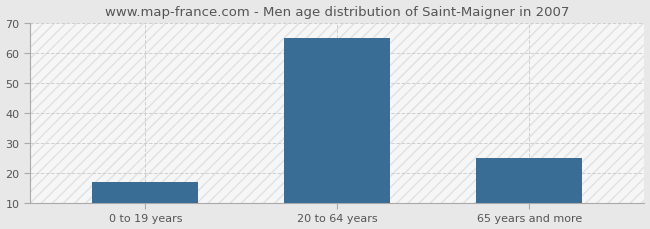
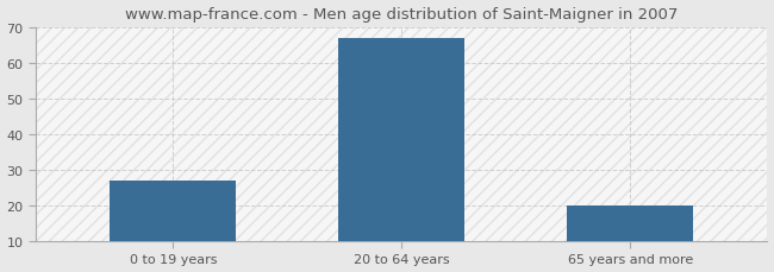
0 to 19 years: 17 -> 27
20 to 64 years: 65 -> 67
65 years and more: 25 -> 20
